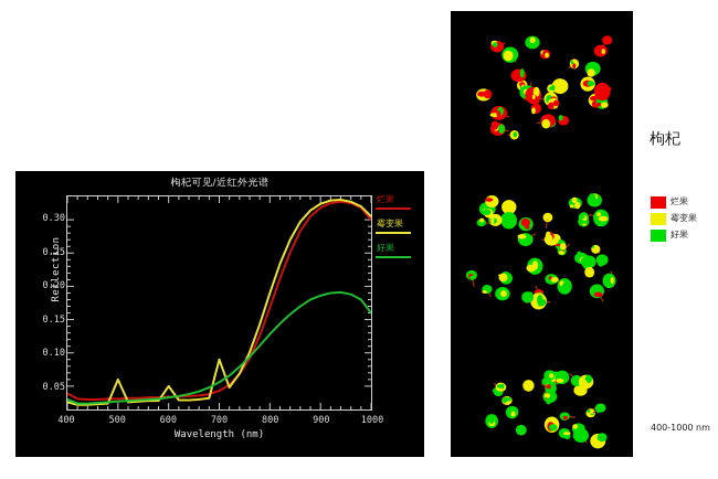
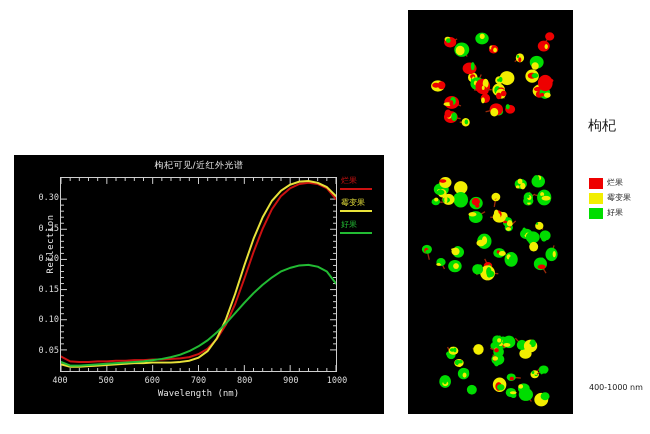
霉变果/500: 0.06 -> 0.03
霉变果/600: 0.05 -> 0.03
霉变果/700: 0.09 -> 0.04
